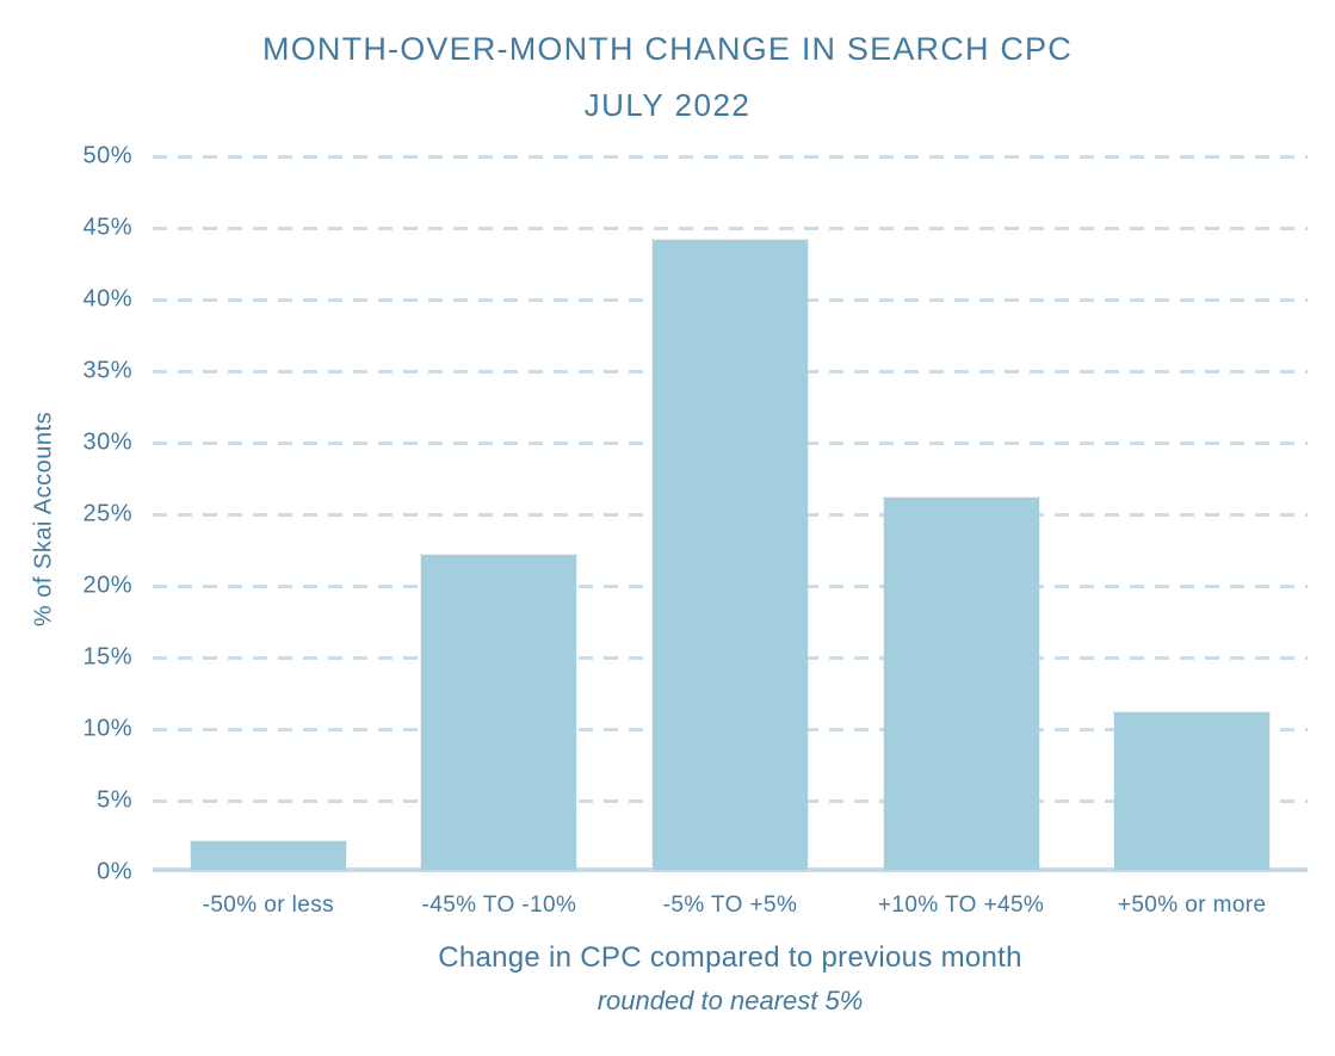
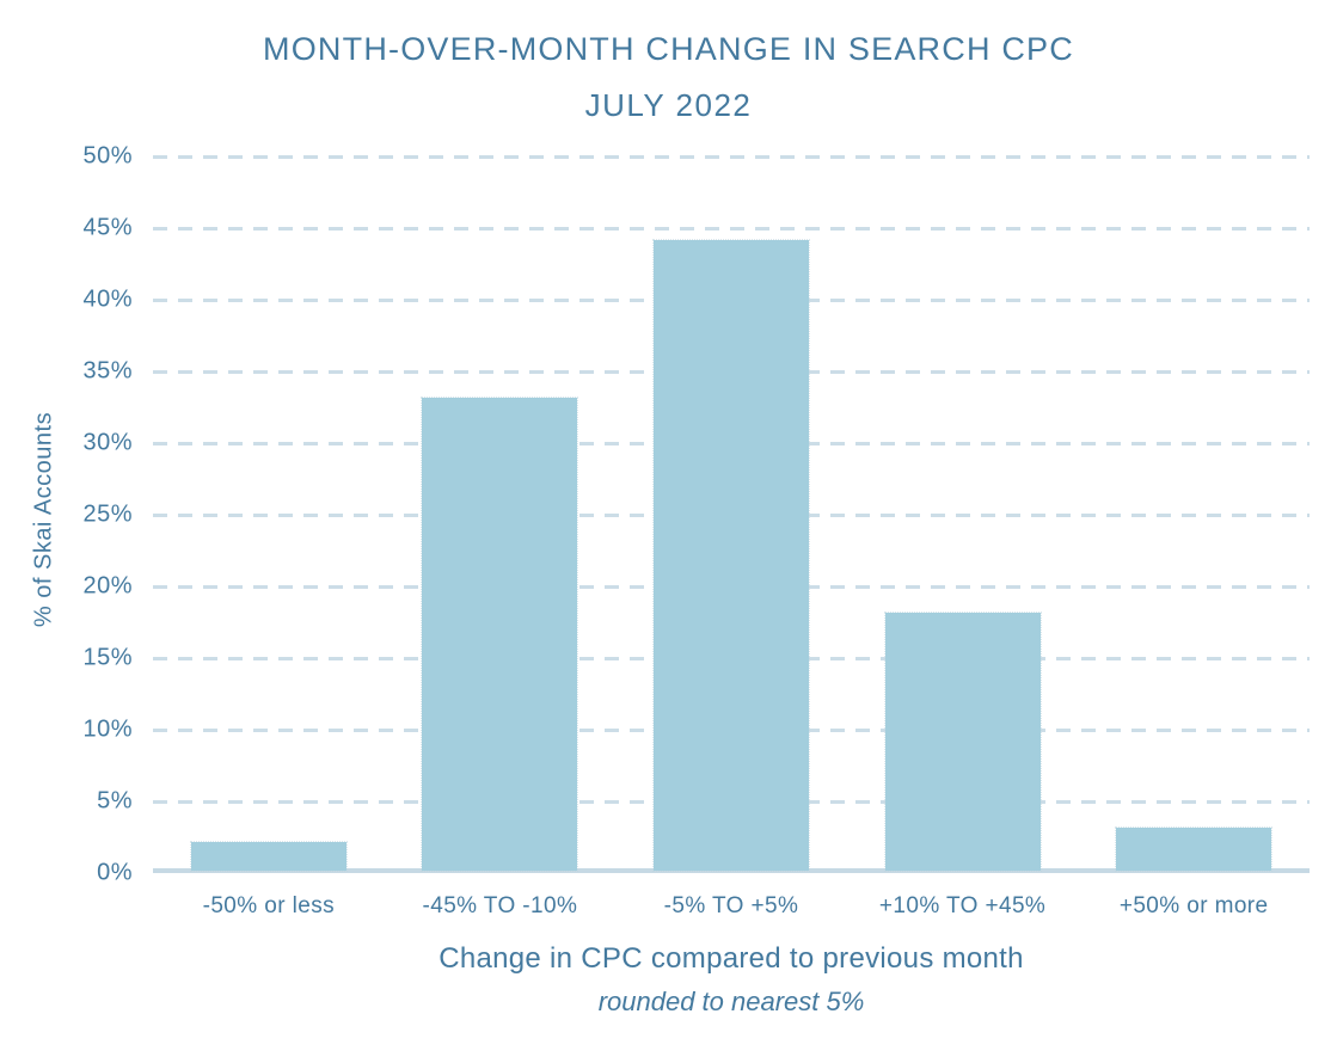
-45% TO -10%: 22% -> 33%
+10% TO +45%: 26% -> 18%
+50% or more: 11% -> 3%
